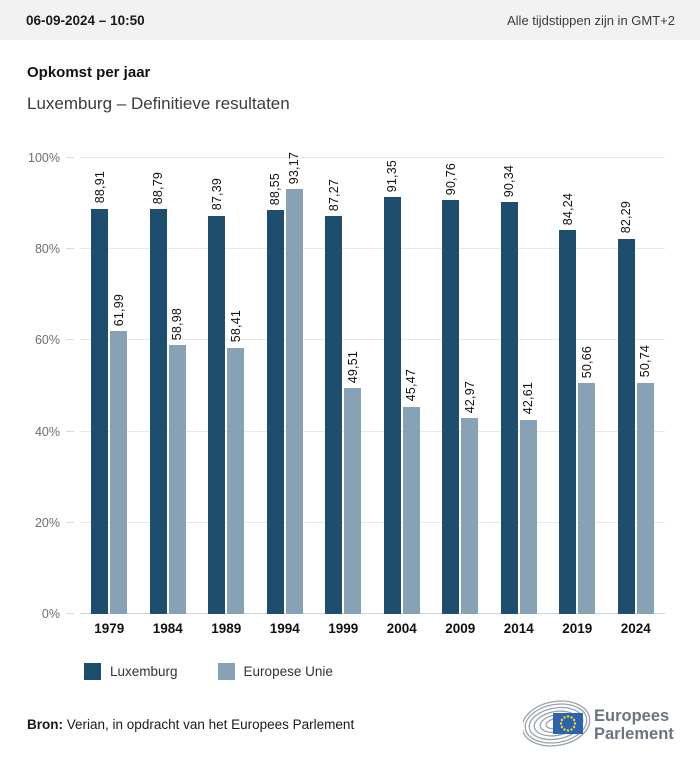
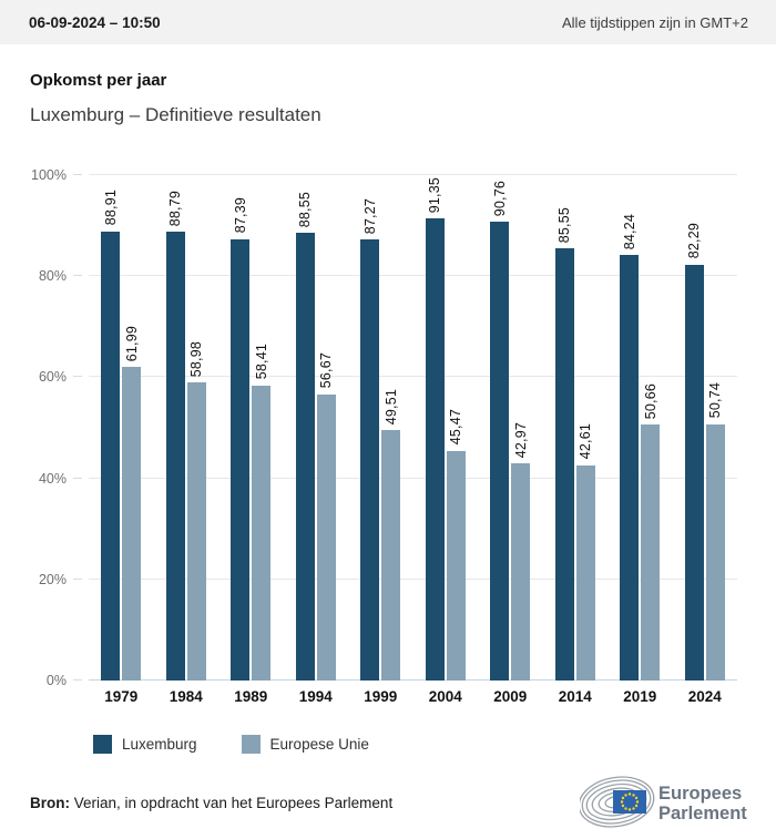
Europese Unie/1994: 93,17 -> 56,67
Luxemburg/2014: 90,34 -> 85,55
